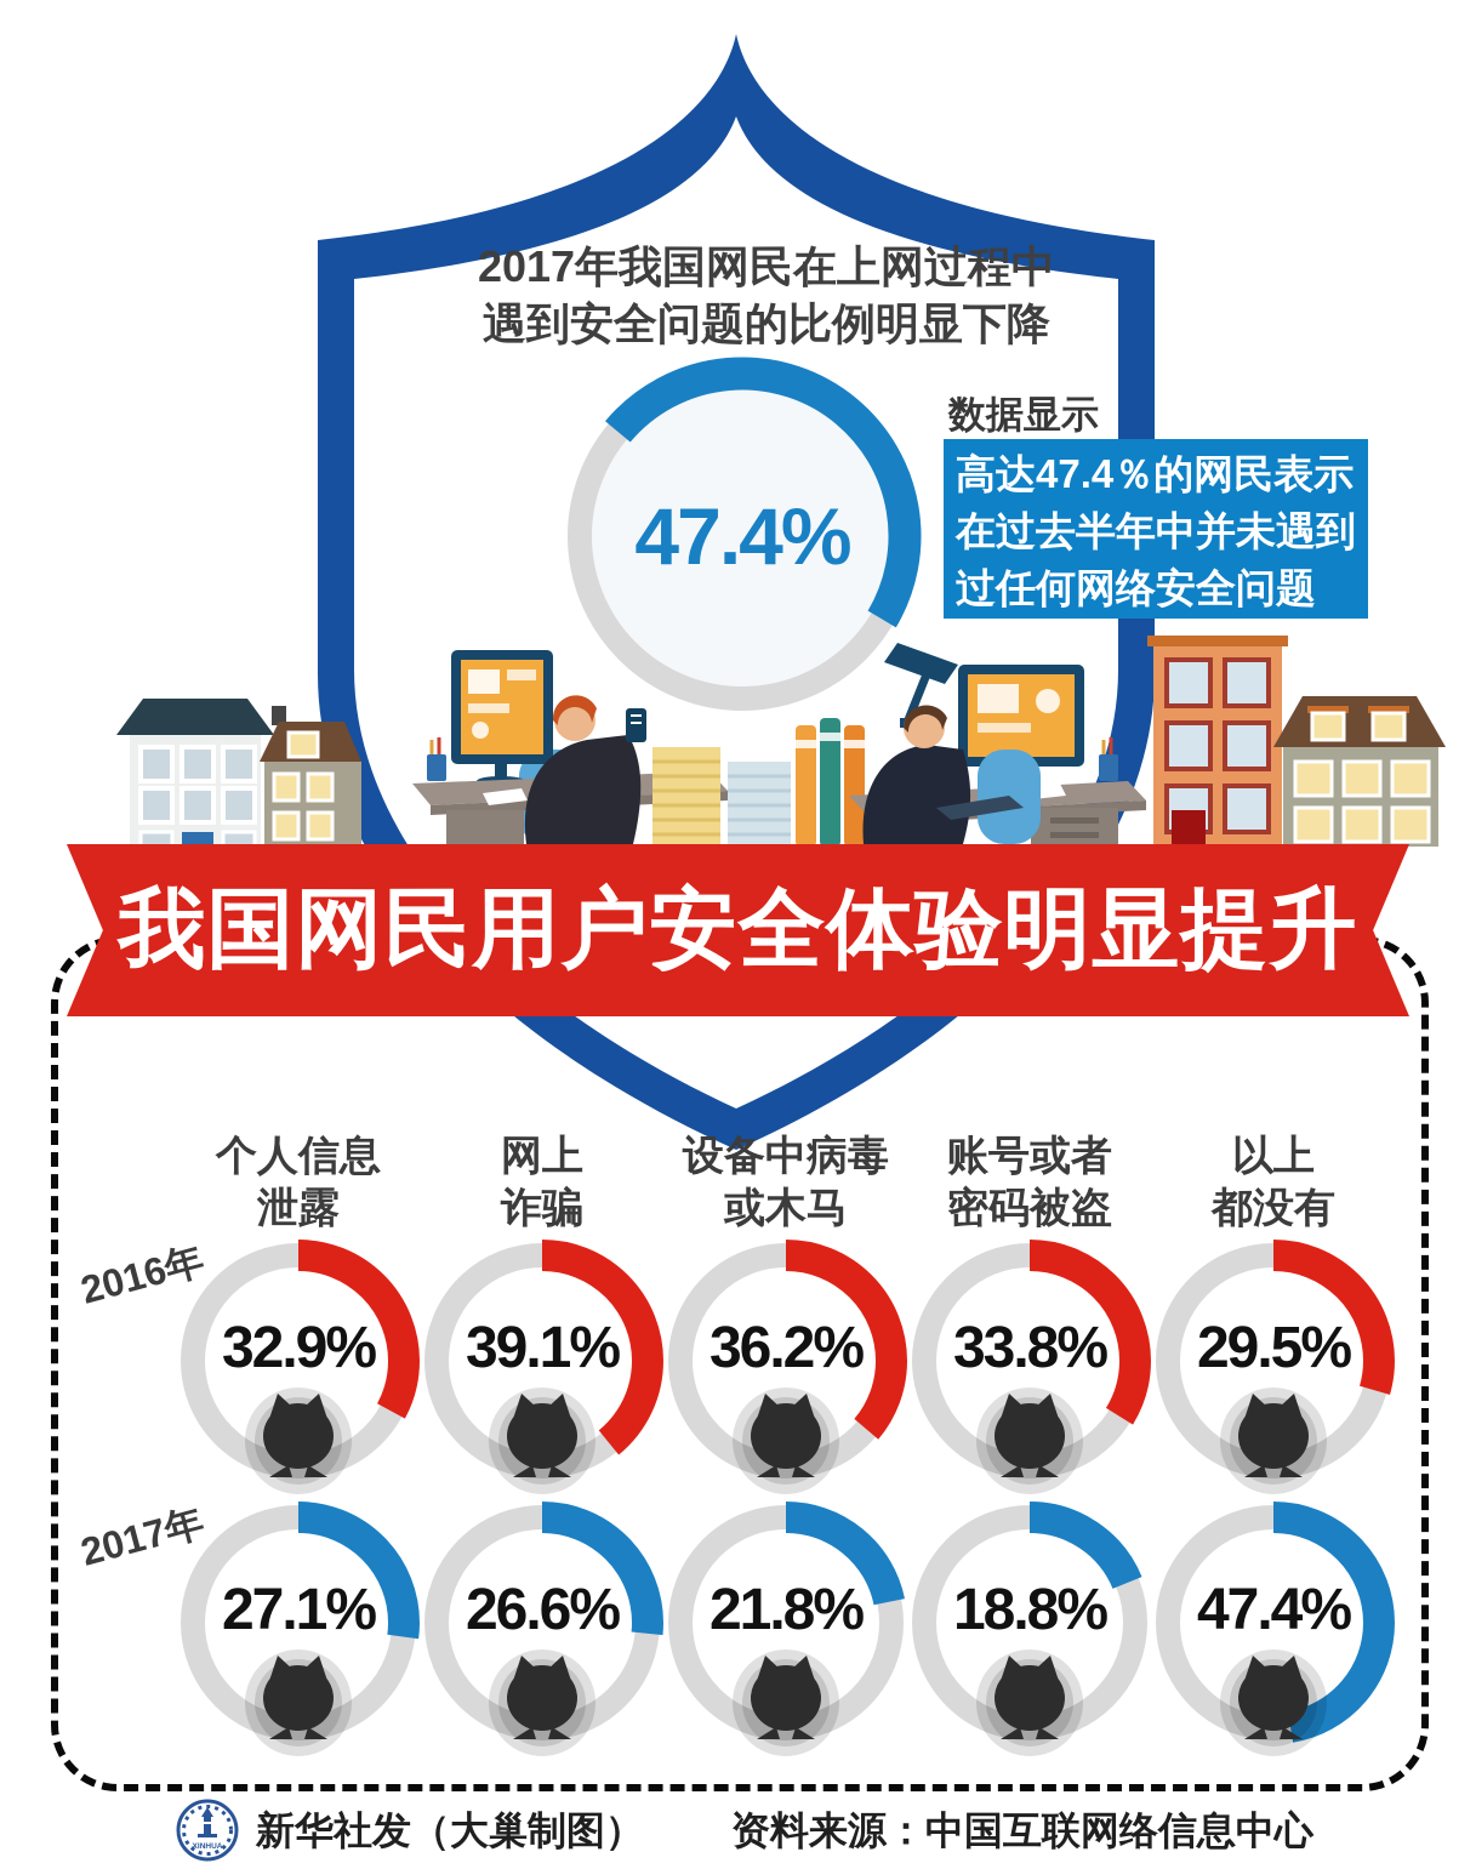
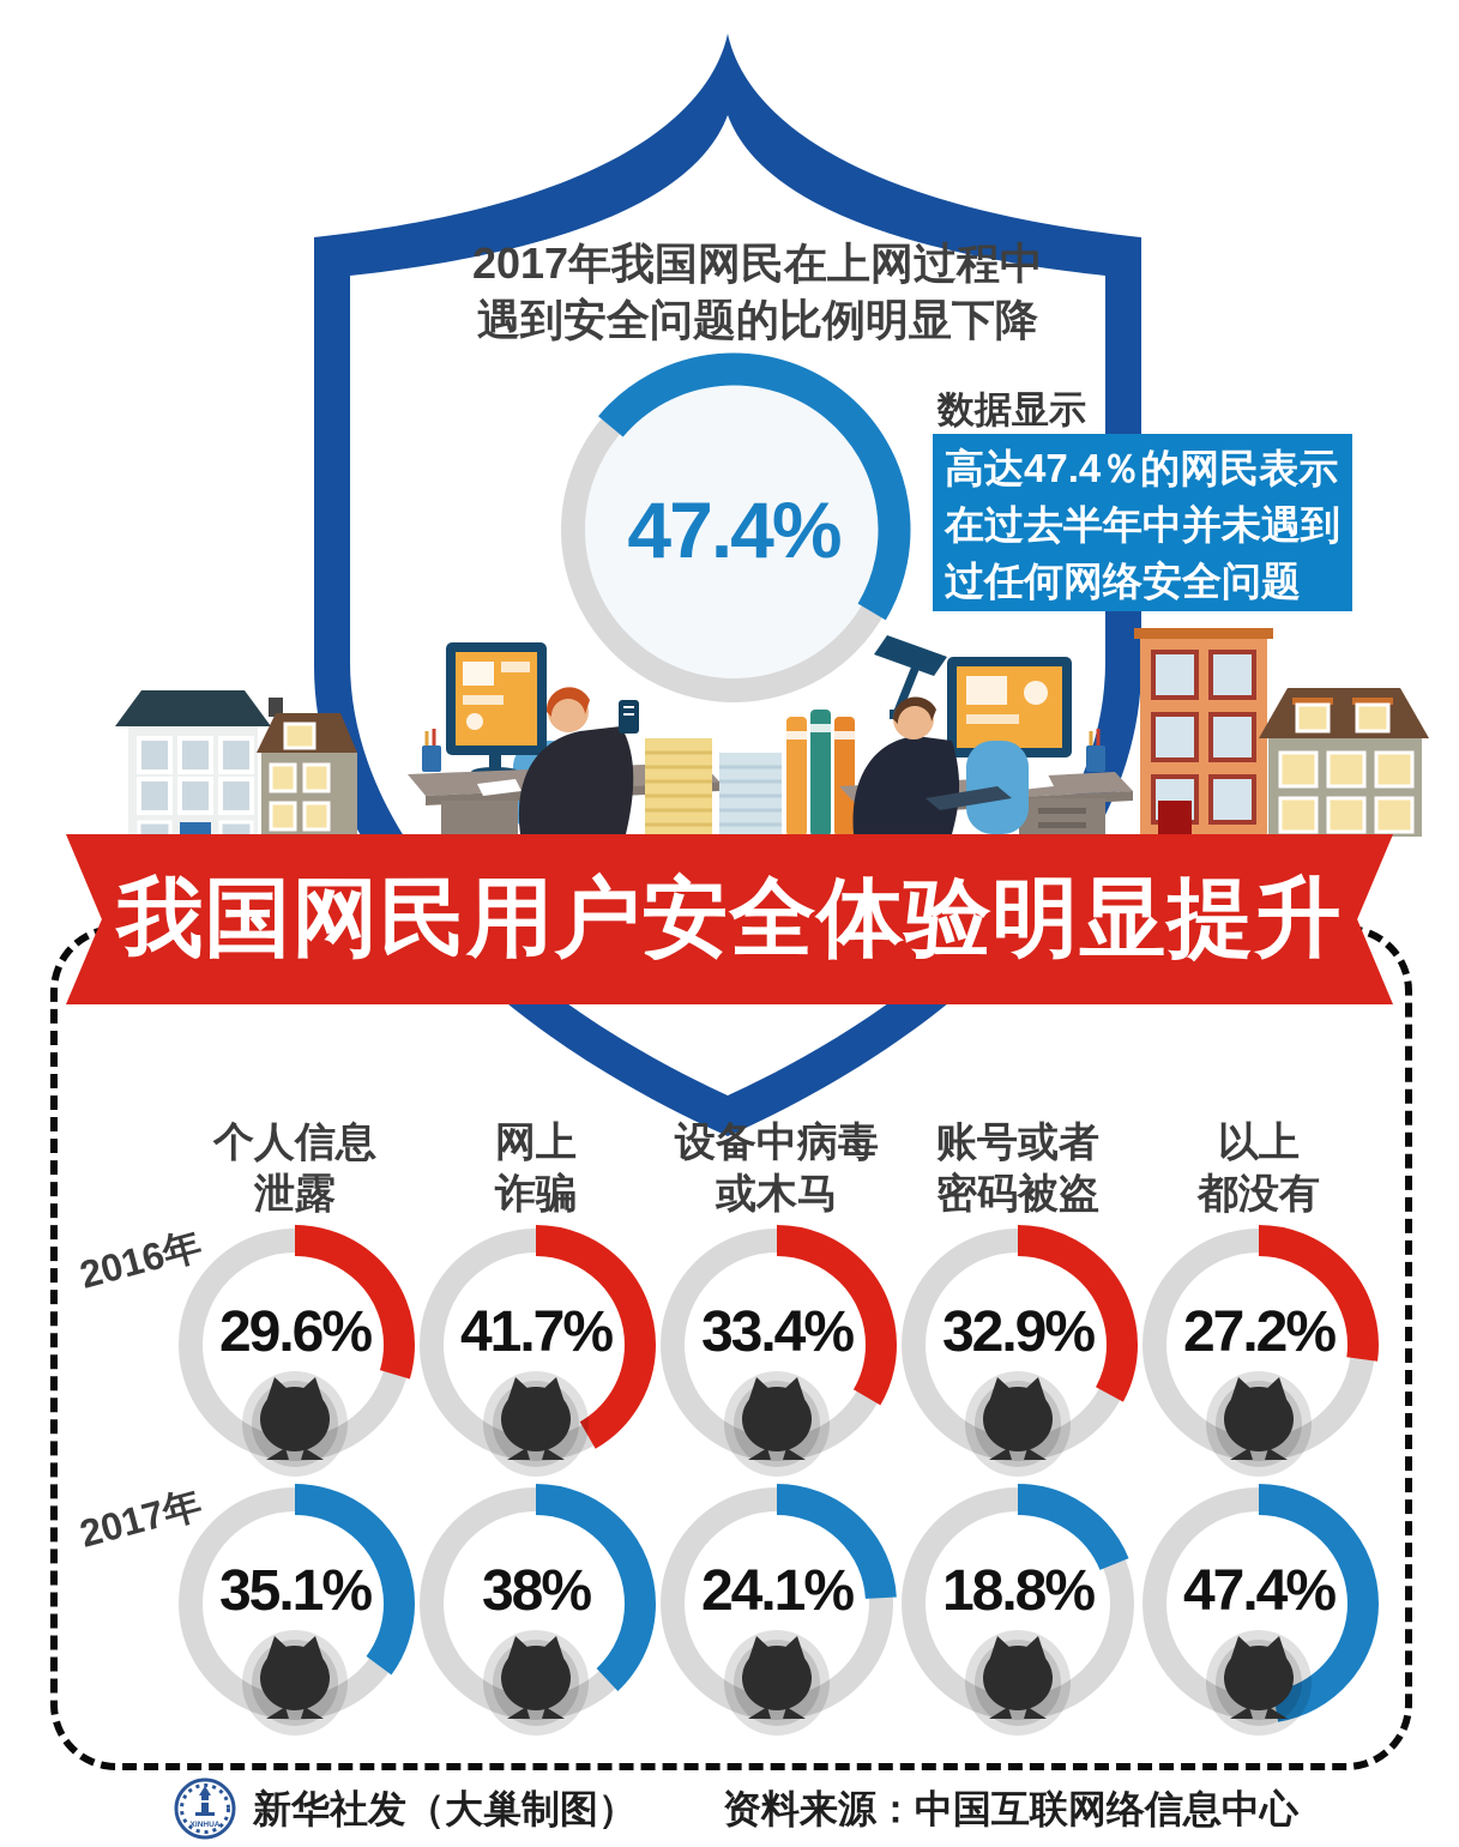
我国网民用户安全体验明显提升/2016年/个人信息 泄露: 32.9% -> 29.6%
我国网民用户安全体验明显提升/2017年/个人信息 泄露: 27.1% -> 35.1%
我国网民用户安全体验明显提升/2016年/网上 诈骗: 39.1% -> 41.7%
我国网民用户安全体验明显提升/2017年/网上 诈骗: 26.6% -> 38%
我国网民用户安全体验明显提升/2016年/设备中病毒 或木马: 36.2% -> 33.4%
我国网民用户安全体验明显提升/2017年/设备中病毒 或木马: 21.8% -> 24.1%
我国网民用户安全体验明显提升/2016年/账号或者 密码被盗: 33.8% -> 32.9%
我国网民用户安全体验明显提升/2016年/以上 都没有: 29.5% -> 27.2%
